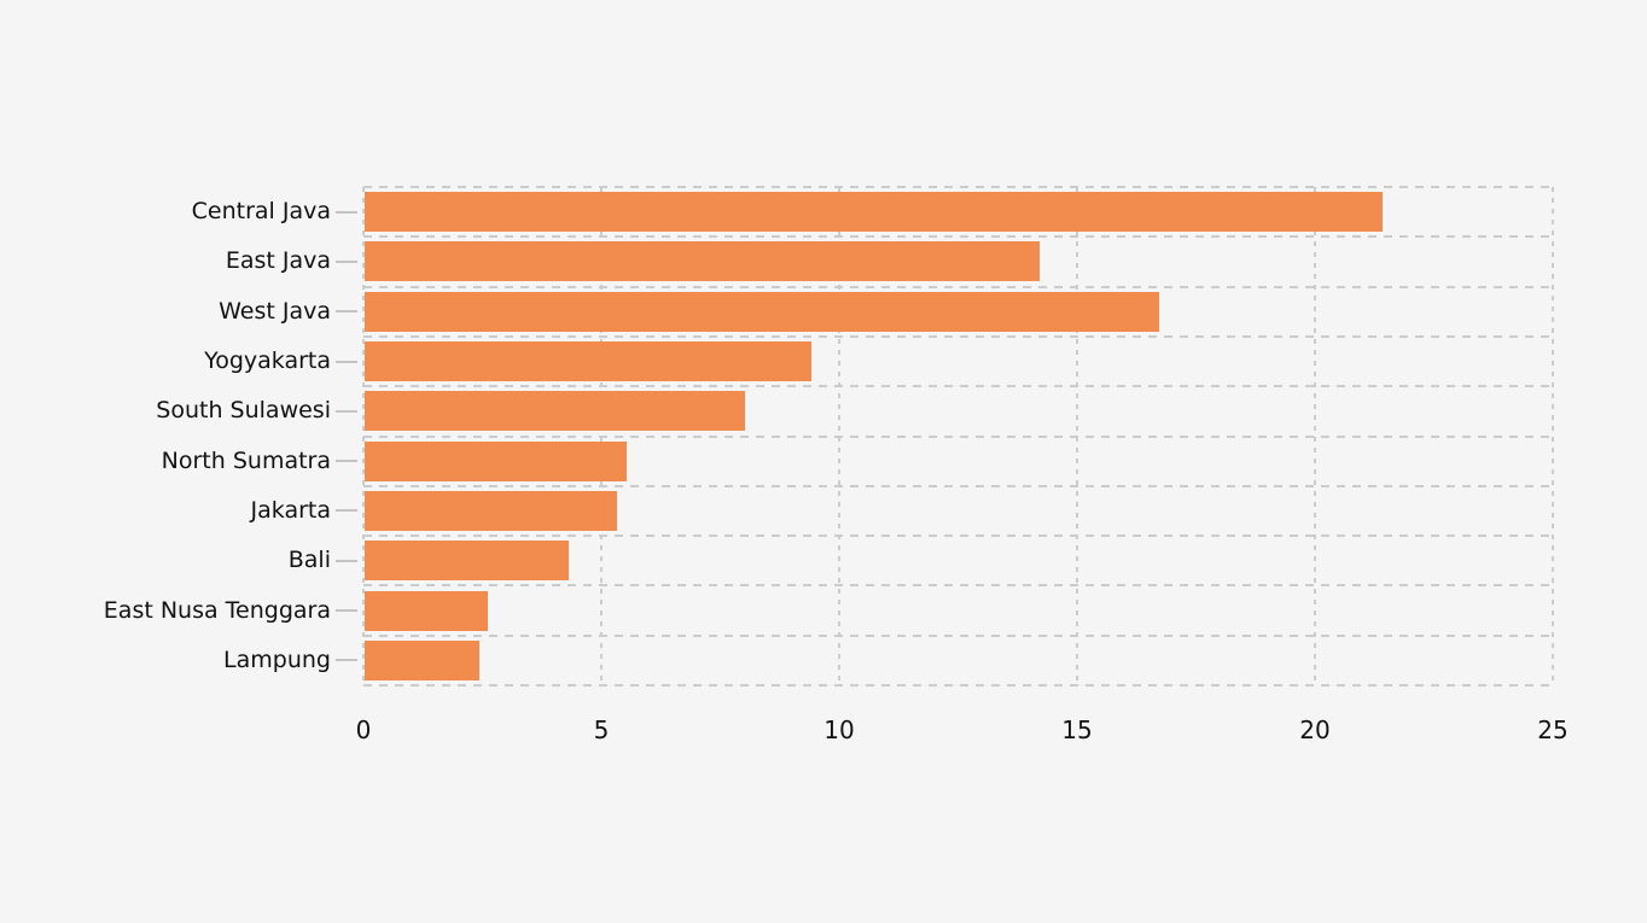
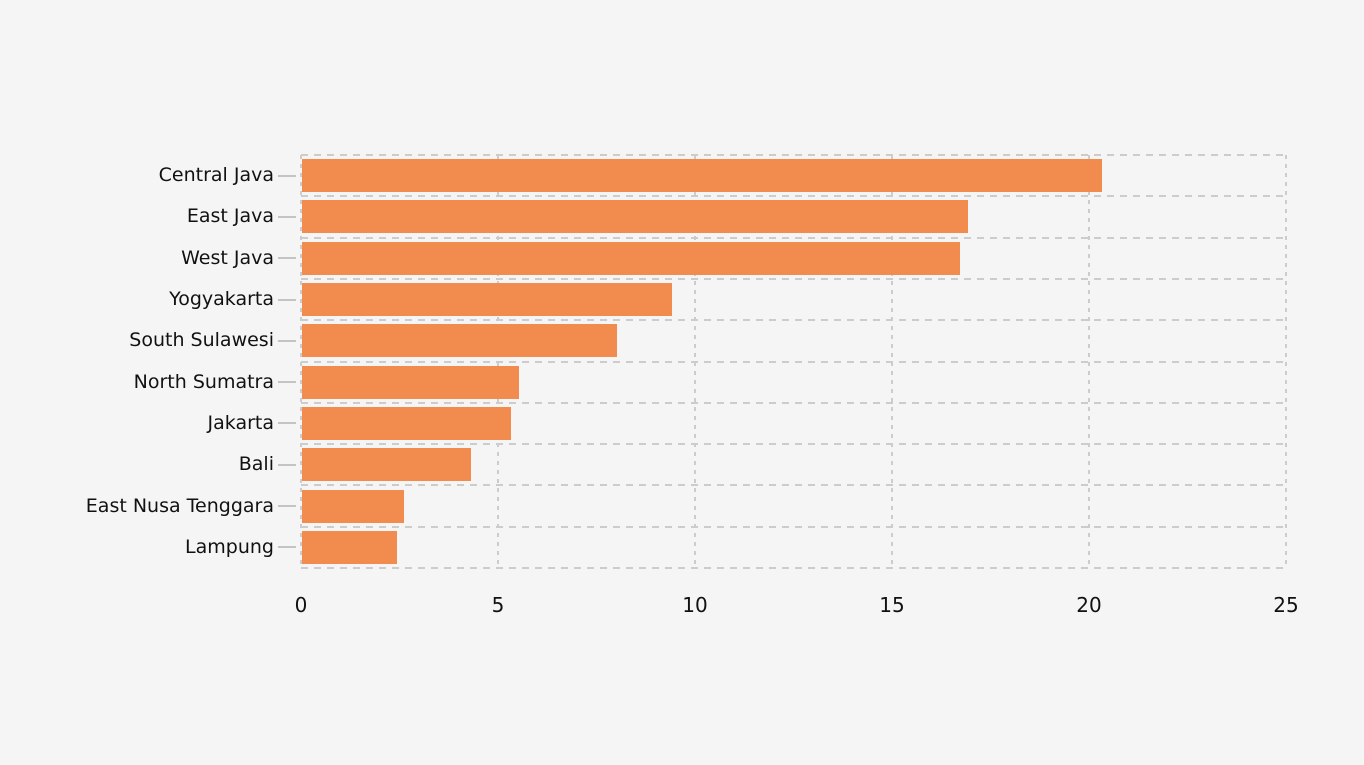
Central Java: 21.4 -> 20.3
East Java: 14.2 -> 16.9
